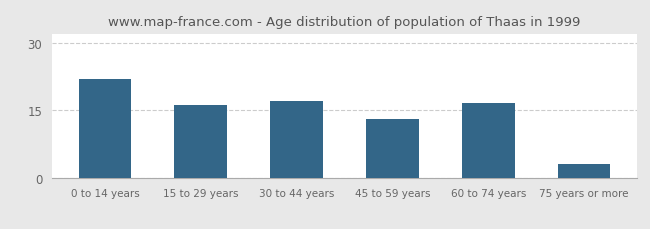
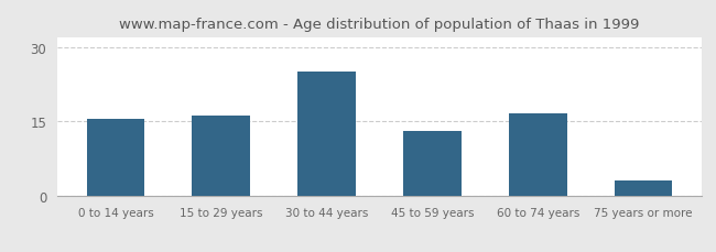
0 to 14 years: 22.0 -> 15.5
30 to 44 years: 17.0 -> 25.0
